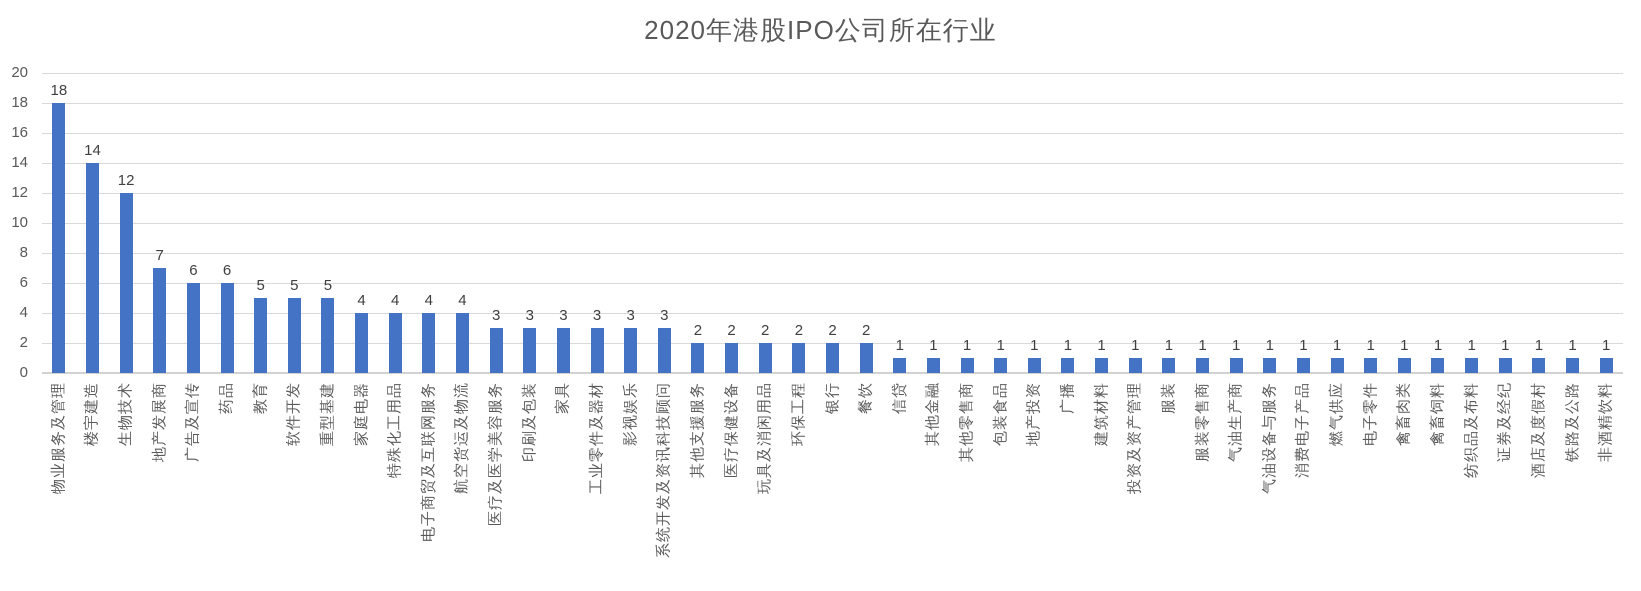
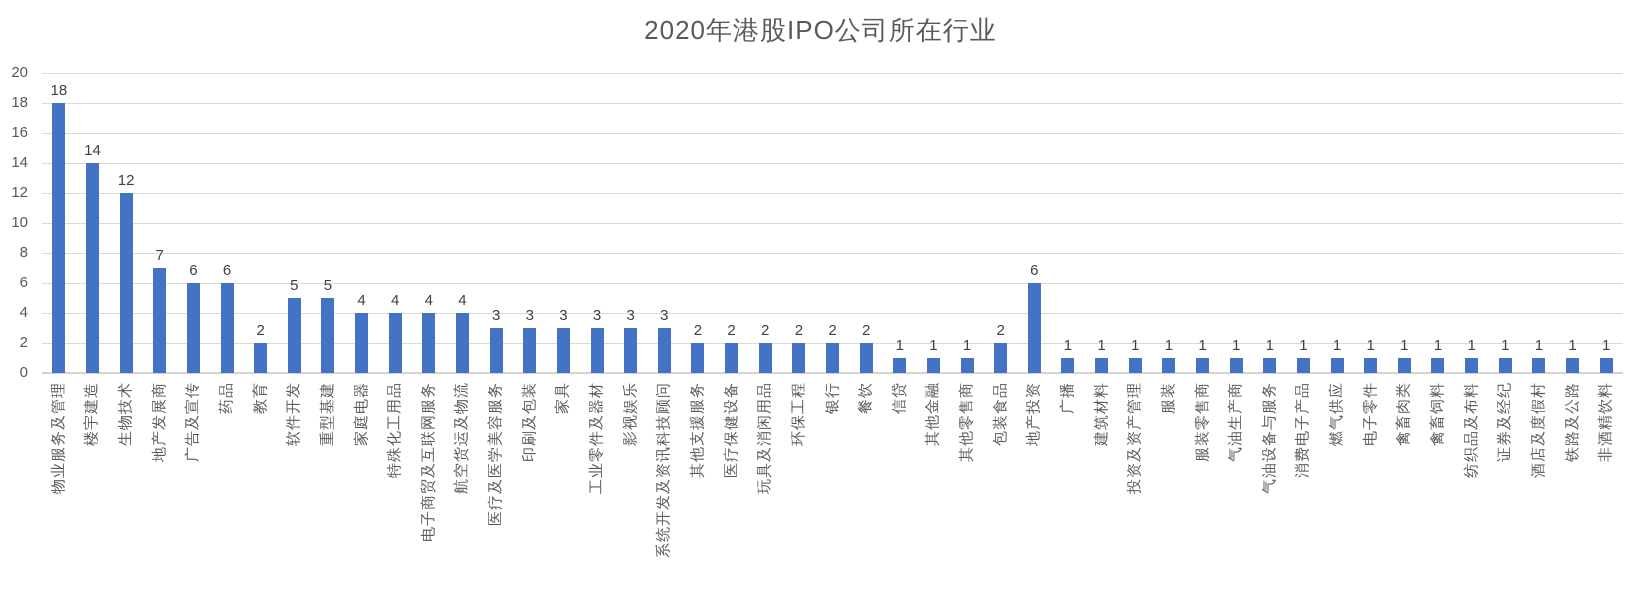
教育: 5 -> 2
包装食品: 1 -> 2
地产投资: 1 -> 6
